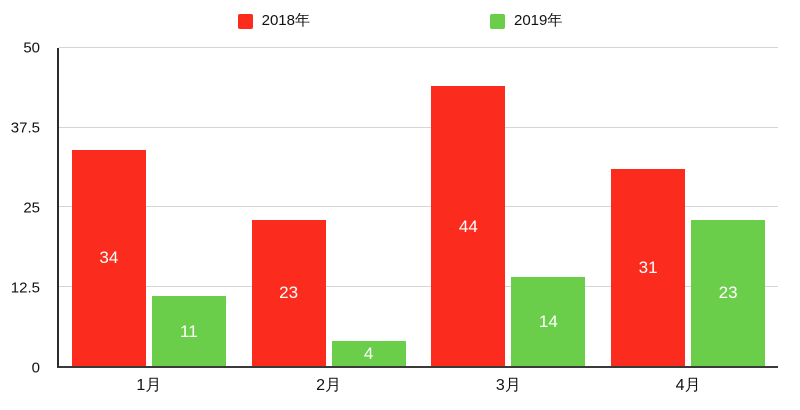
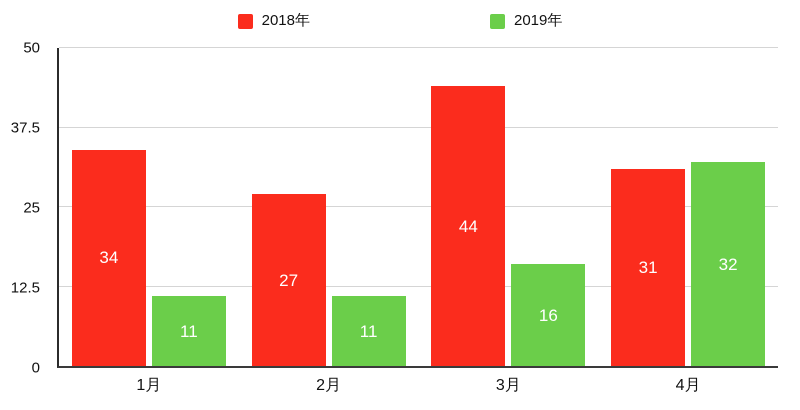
2018年/2月: 23 -> 27
2019年/2月: 4 -> 11
2019年/3月: 14 -> 16
2019年/4月: 23 -> 32
